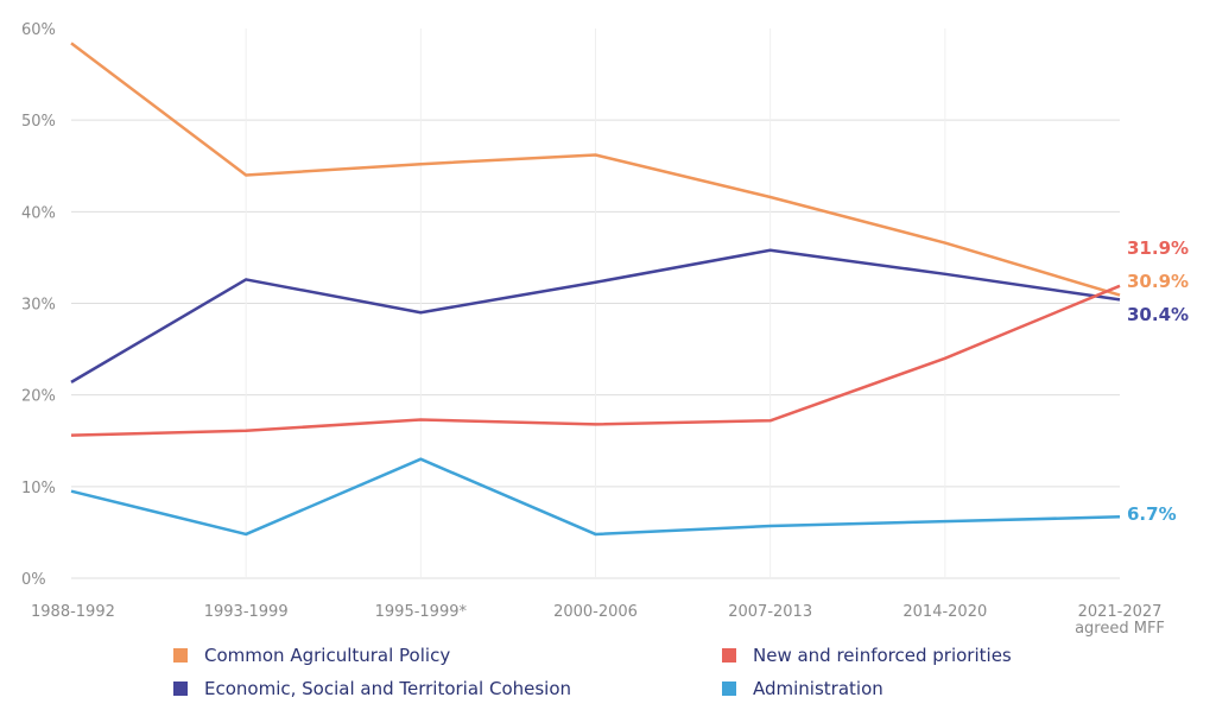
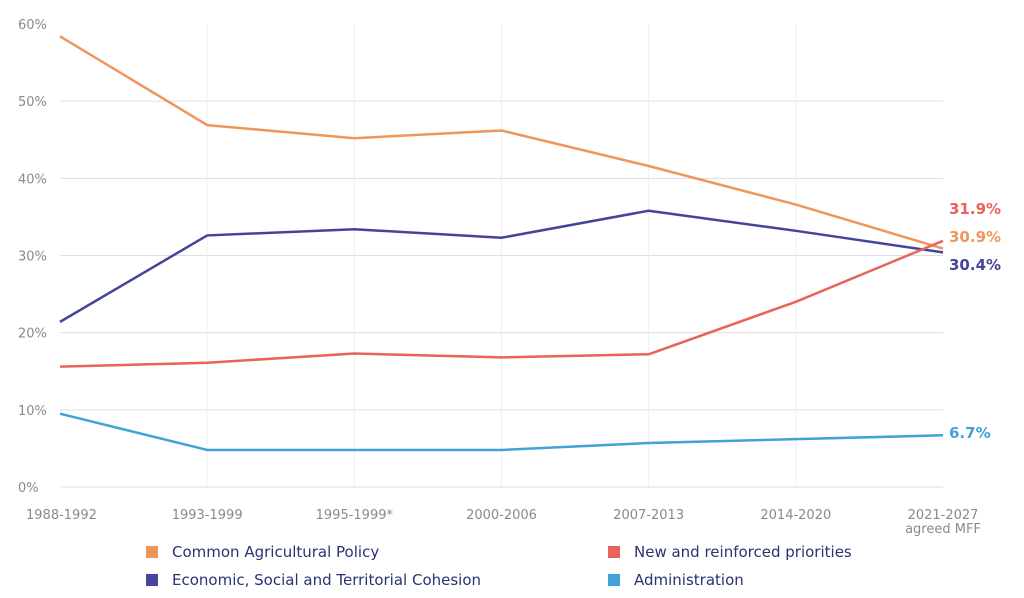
Common Agricultural Policy/1993-1999: 44% -> 47%
Economic, Social and Territorial Cohesion/1995-1999*: 29% -> 33%
Administration/1995-1999*: 13% -> 5%
